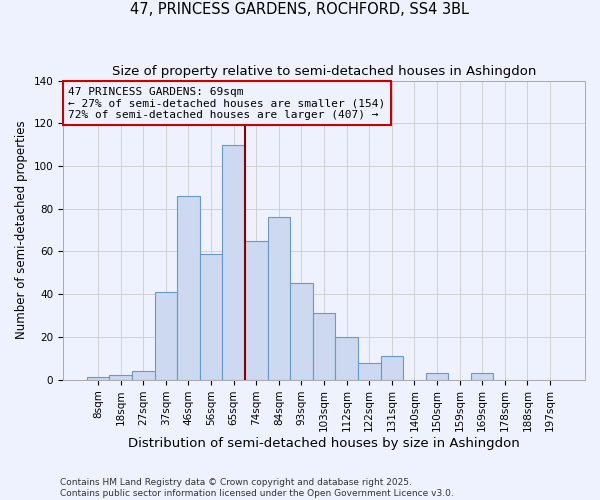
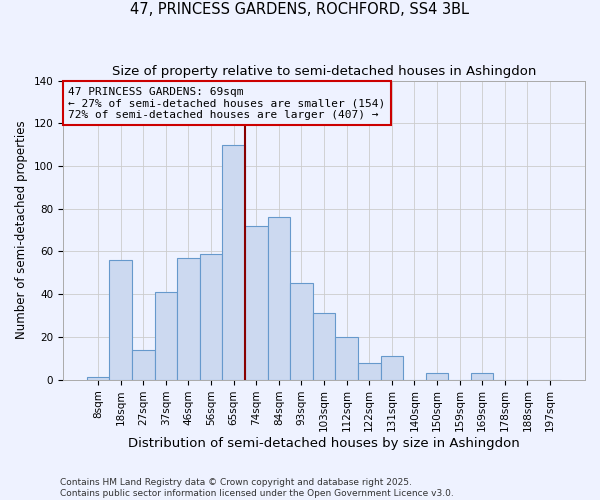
18sqm: 2 -> 56
27sqm: 4 -> 14
46sqm: 86 -> 57
74sqm: 65 -> 72
